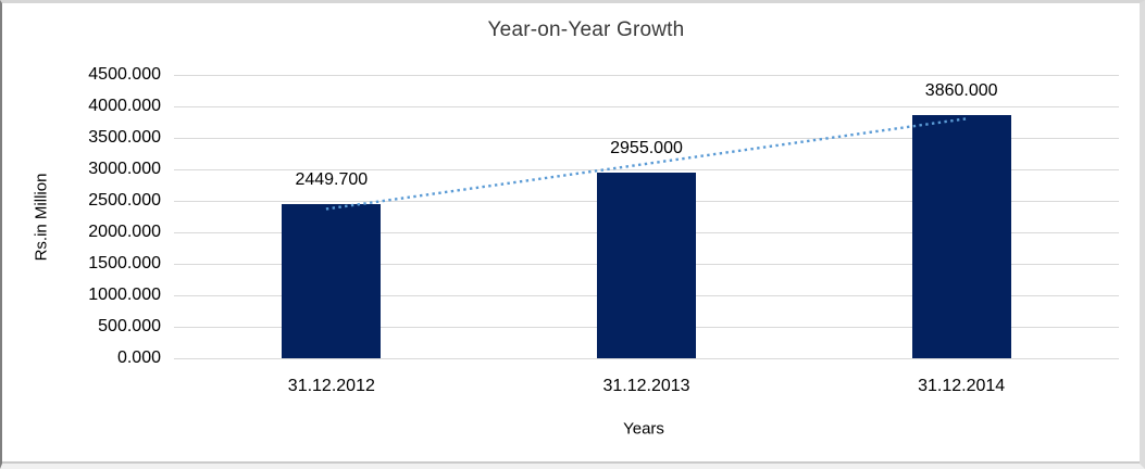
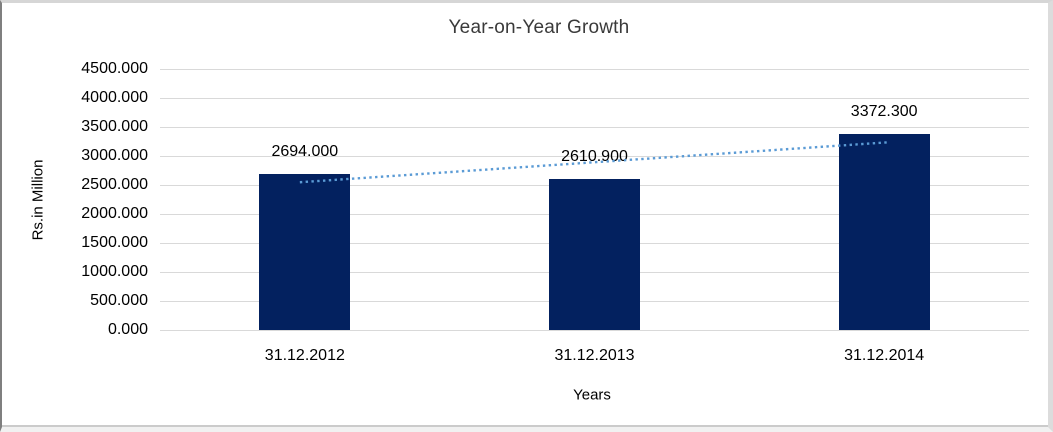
31.12.2012: 2449.700 -> 2694.000
31.12.2013: 2955.000 -> 2610.900
31.12.2014: 3860.000 -> 3372.300
